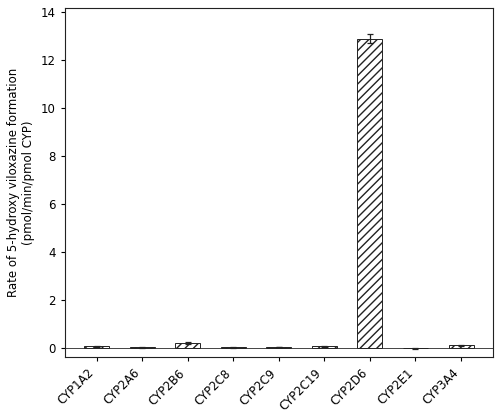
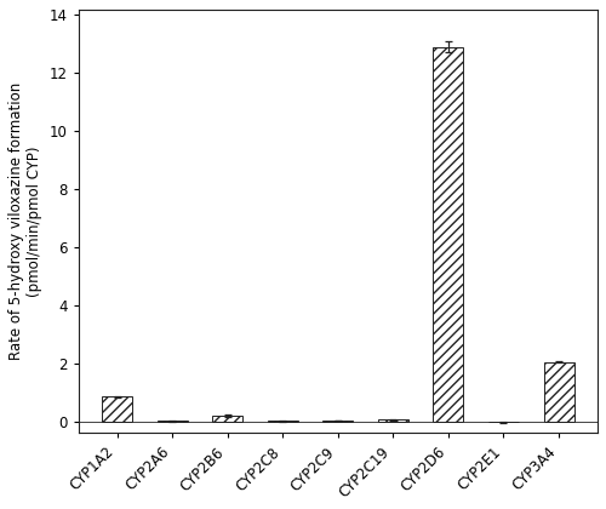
CYP1A2: 0.06 -> 0.85
CYP3A4: 0.10 -> 2.05
